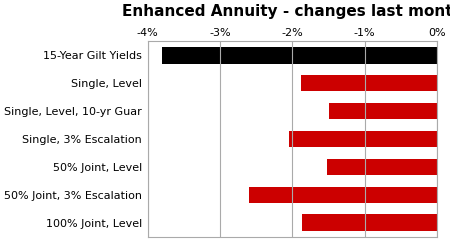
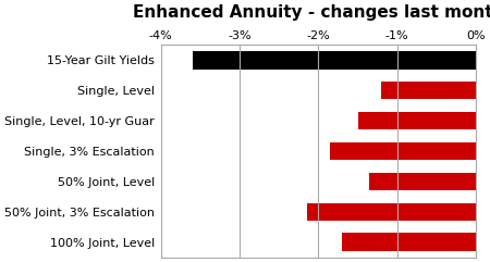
15-Year Gilt Yields: -3.80% -> -3.60%
Single, Level: -1.88% -> -1.20%
Single, 3% Escalation: -2.04% -> -1.85%
50% Joint, Level: -1.52% -> -1.35%
50% Joint, 3% Escalation: -2.60% -> -2.15%
100% Joint, Level: -1.86% -> -1.70%
